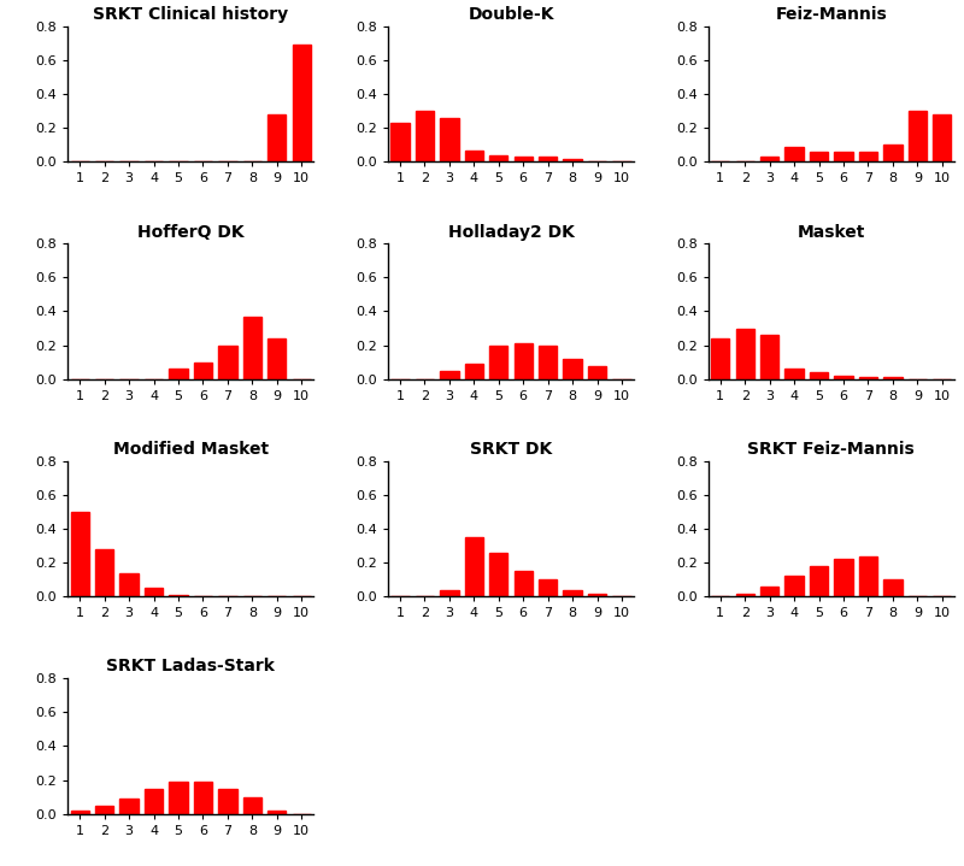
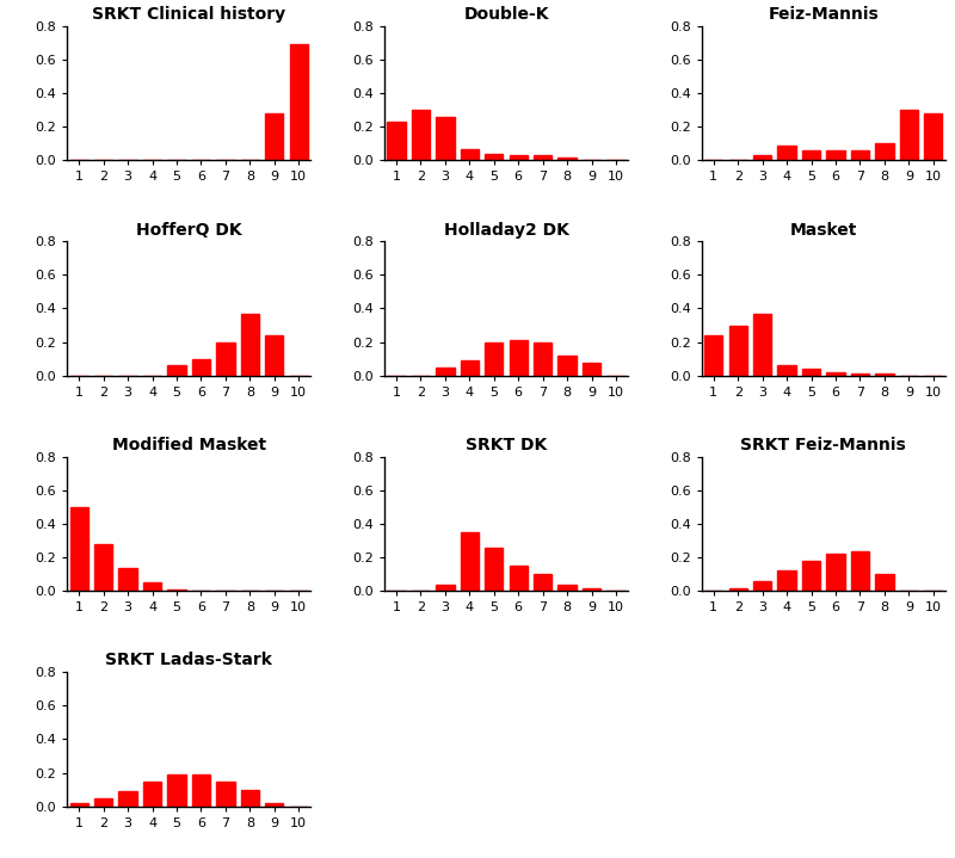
Masket/3: 0.26 -> 0.37
